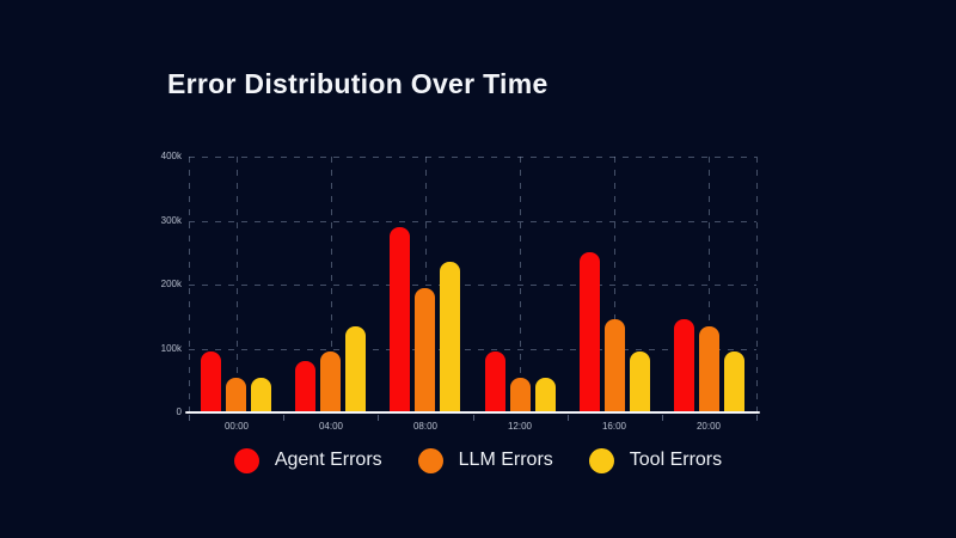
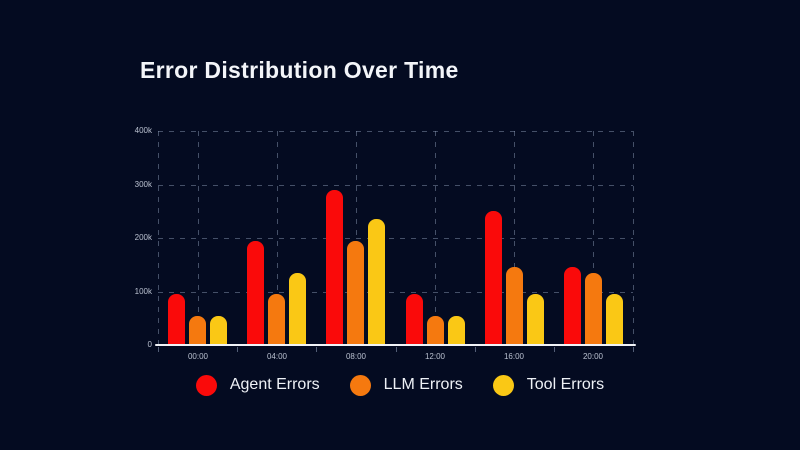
Agent Errors/04:00: 80k -> 200k
